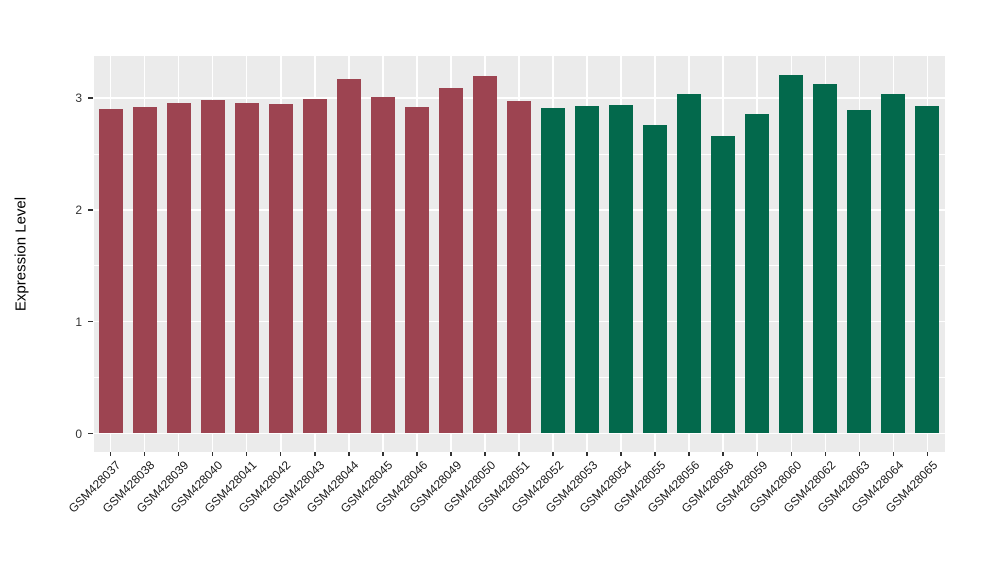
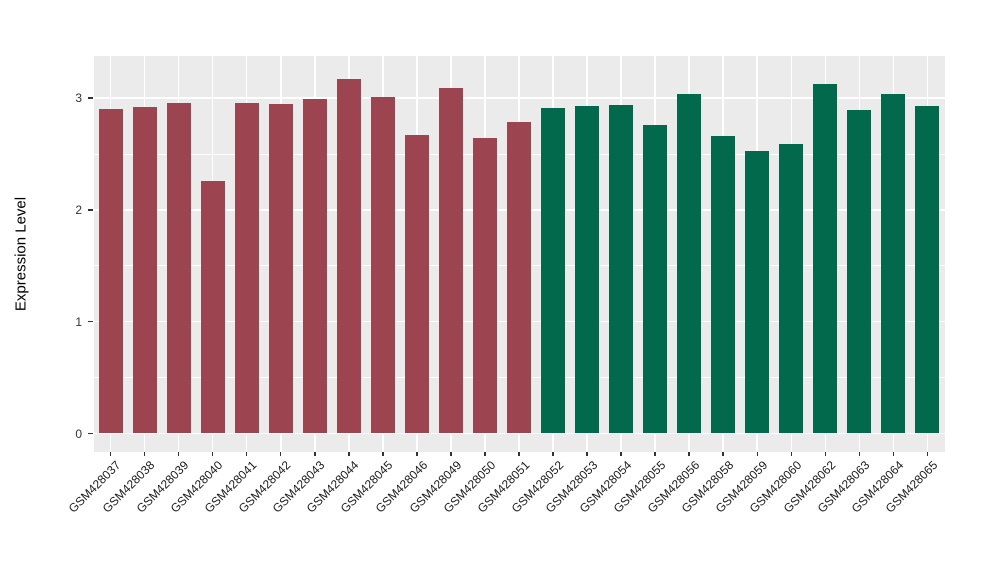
GSM428040: 2.98 -> 2.26
GSM428046: 2.92 -> 2.67
GSM428050: 3.20 -> 2.64
GSM428051: 2.97 -> 2.79
GSM428059: 2.86 -> 2.53
GSM428060: 3.21 -> 2.59
